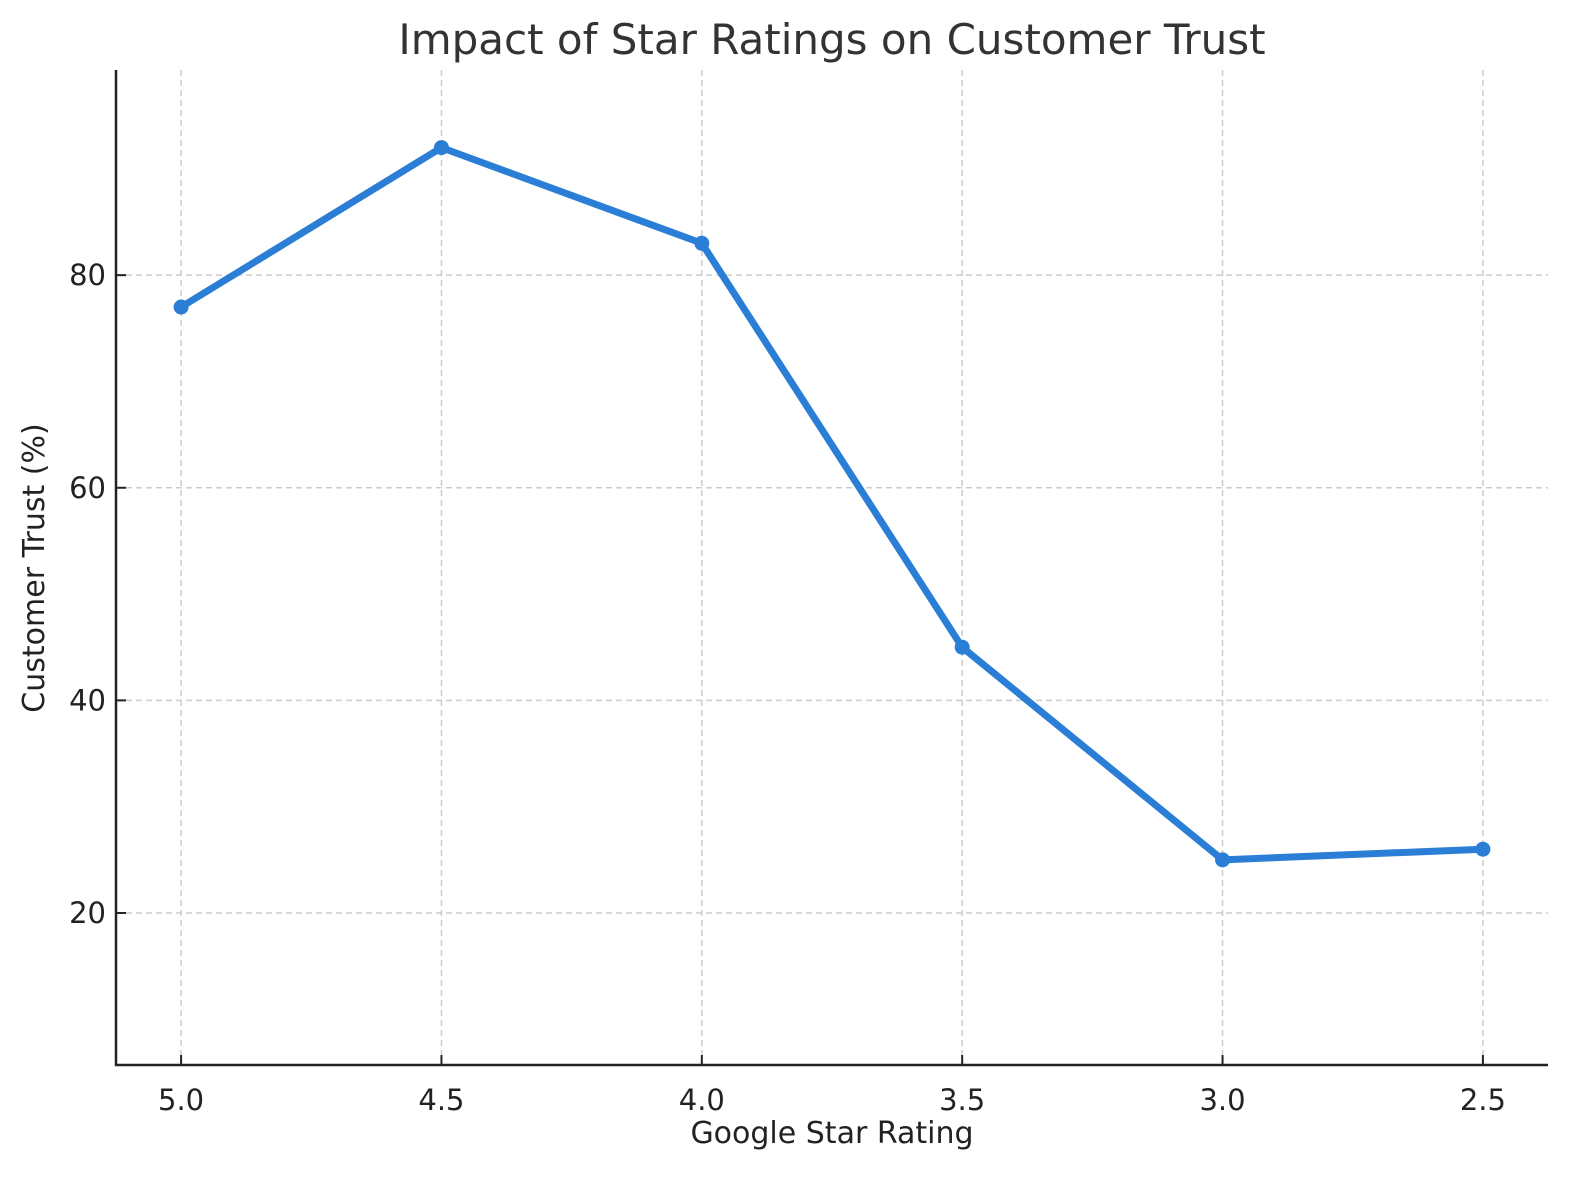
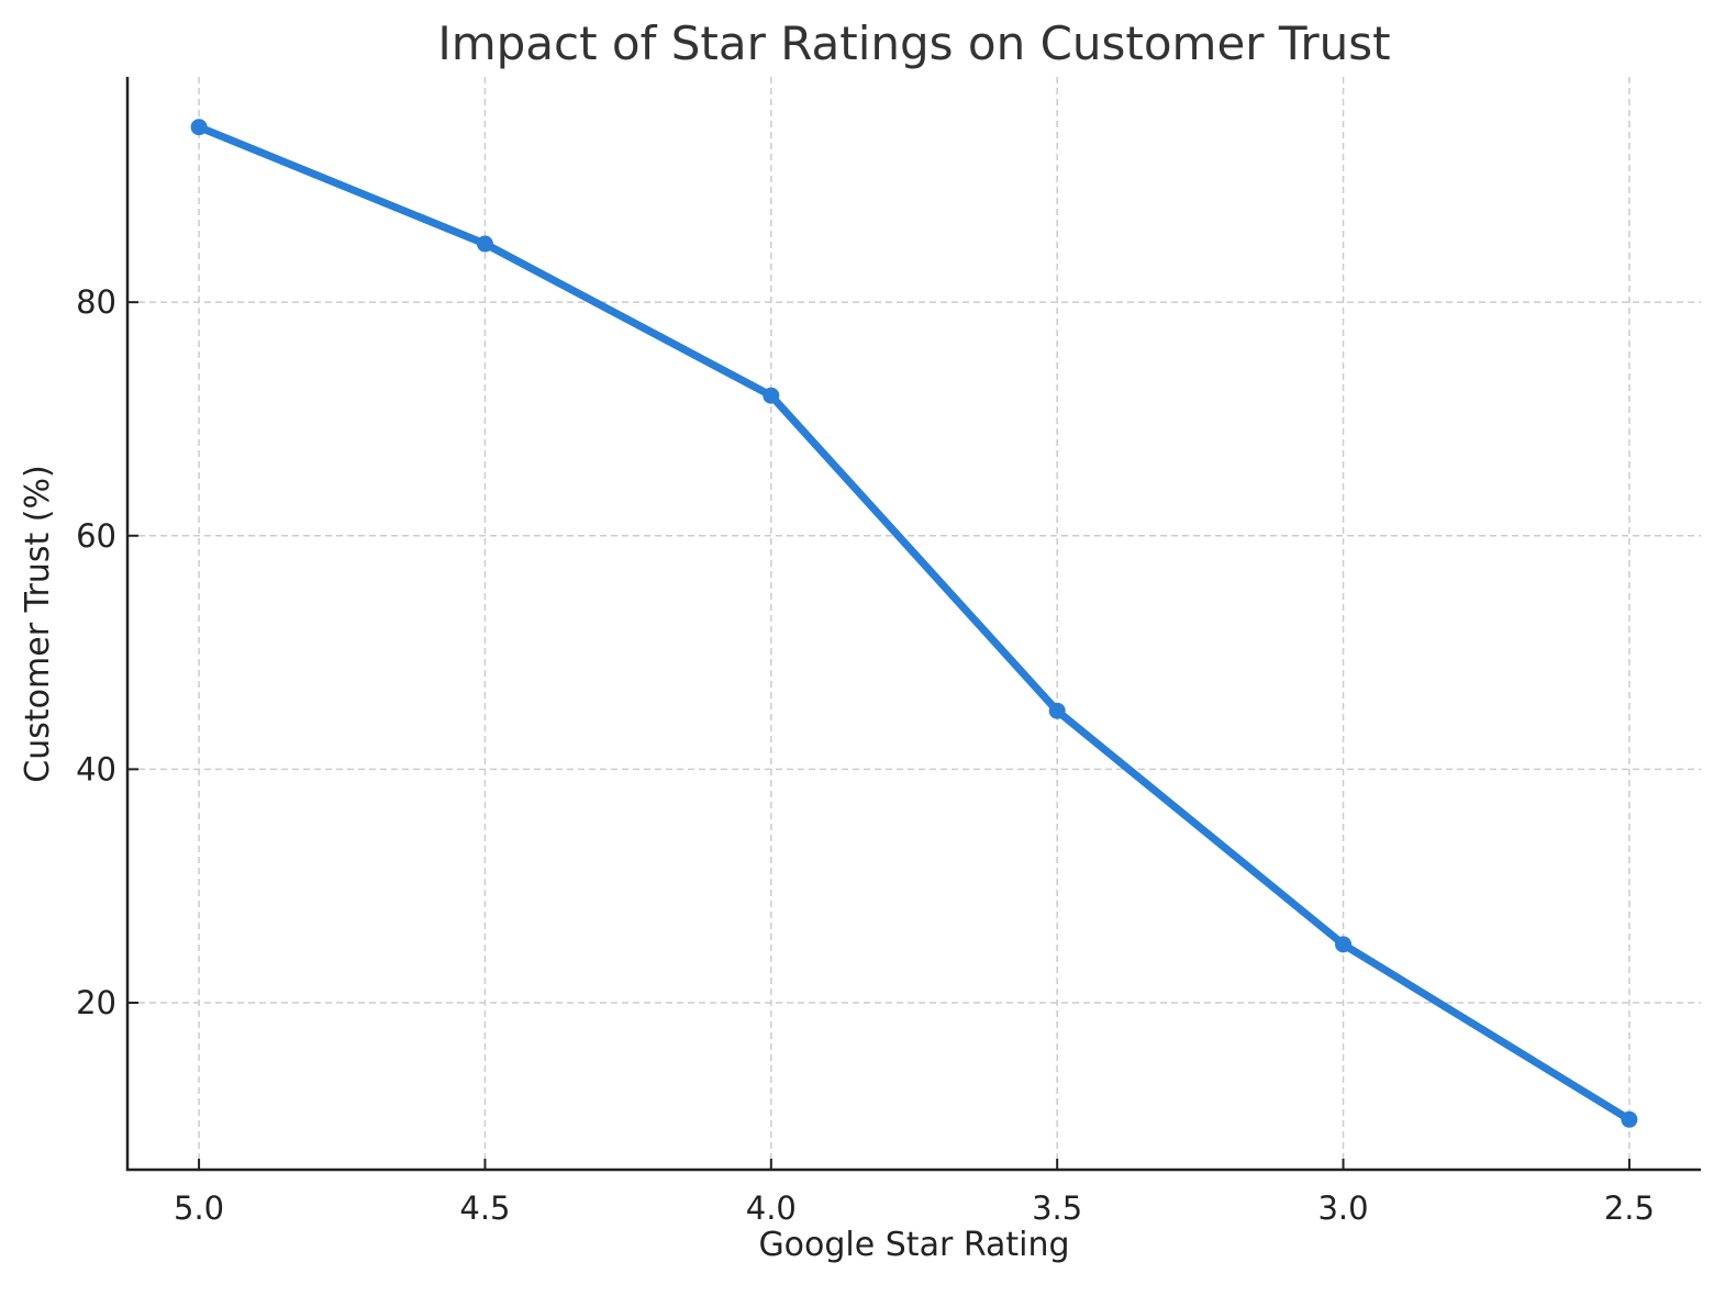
5.0: 77 -> 95
4.5: 92 -> 85
4.0: 83 -> 72
2.5: 26 -> 10
